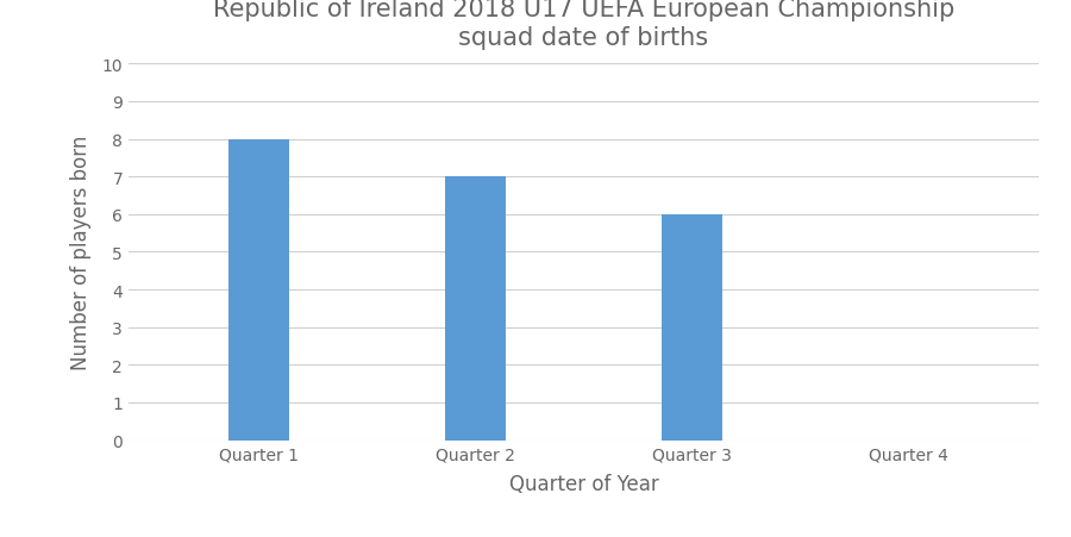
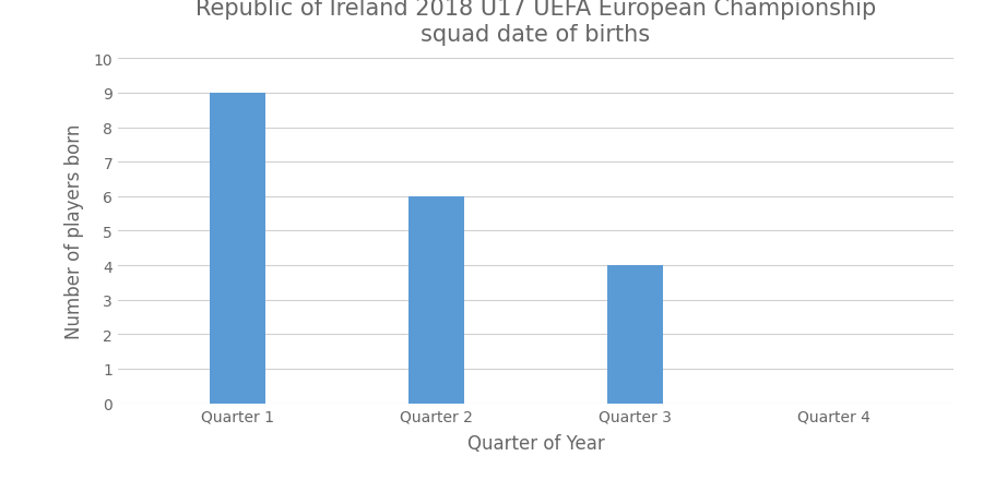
Quarter 1: 8 -> 9
Quarter 2: 7 -> 6
Quarter 3: 6 -> 4
